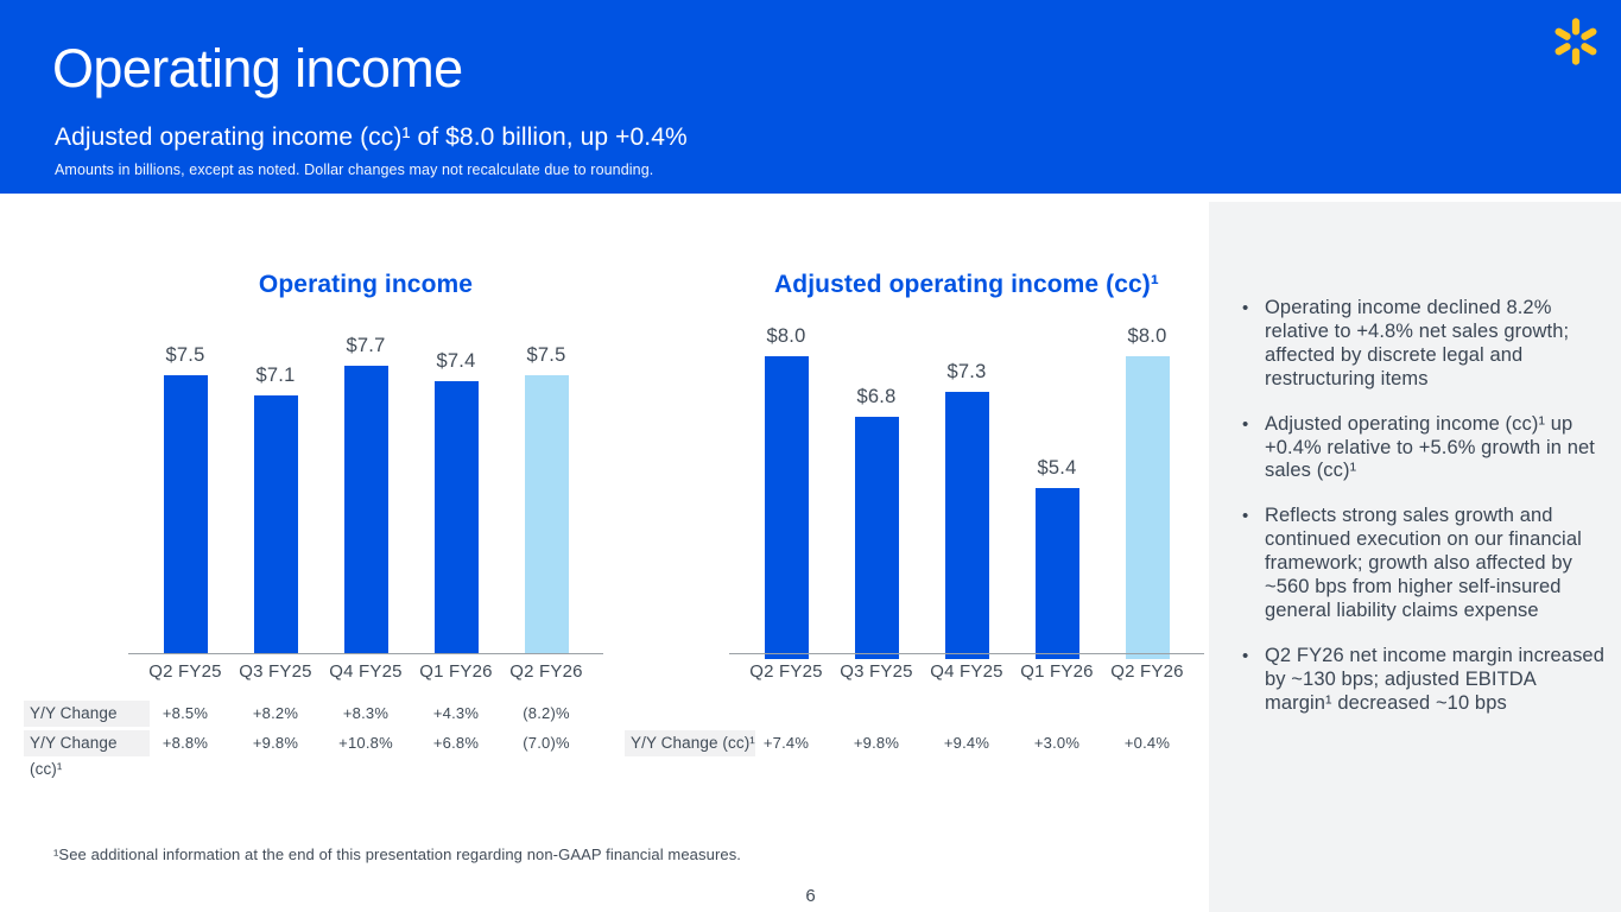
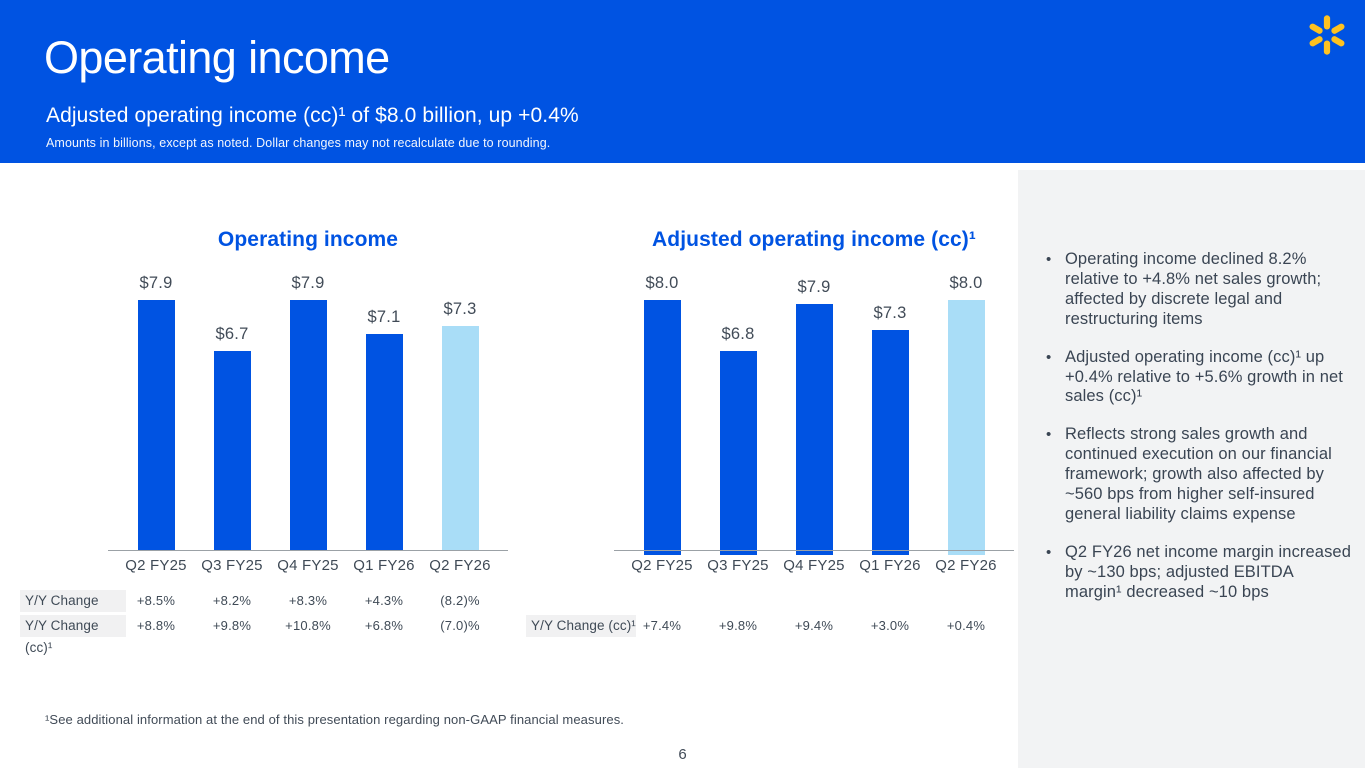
Operating income/Q2 FY25: $7.5 -> $7.9
Operating income/Q3 FY25: $7.1 -> $6.7
Operating income/Q4 FY25: $7.7 -> $7.9
Operating income/Q1 FY26: $7.4 -> $7.1
Operating income/Q2 FY26: $7.5 -> $7.3
Adjusted operating income (cc)¹/Q4 FY25: $7.3 -> $7.9
Adjusted operating income (cc)¹/Q1 FY26: $5.4 -> $7.3
